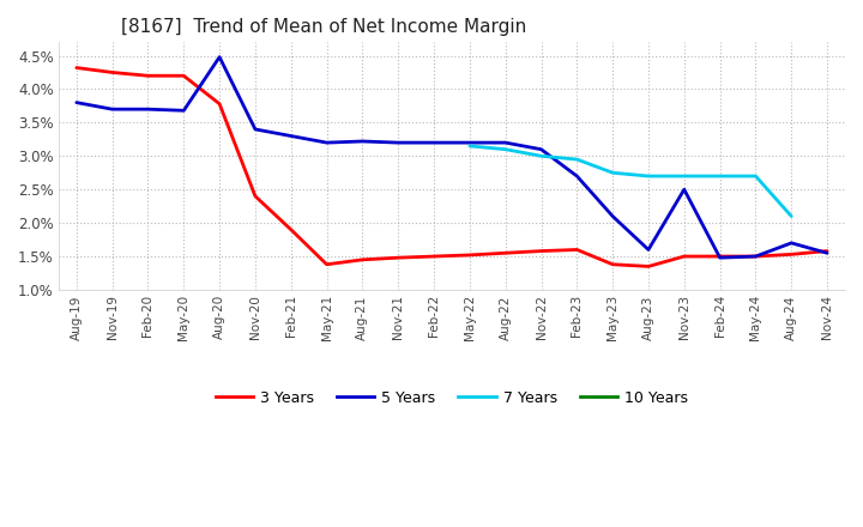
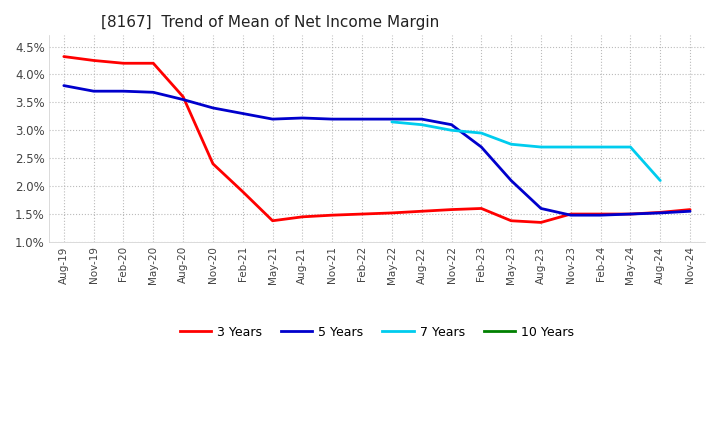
3 Years/Aug-20: 3.78% -> 3.60%
5 Years/Aug-20: 4.48% -> 3.55%
5 Years/Nov-23: 2.50% -> 1.48%
5 Years/Aug-24: 1.70% -> 1.52%
